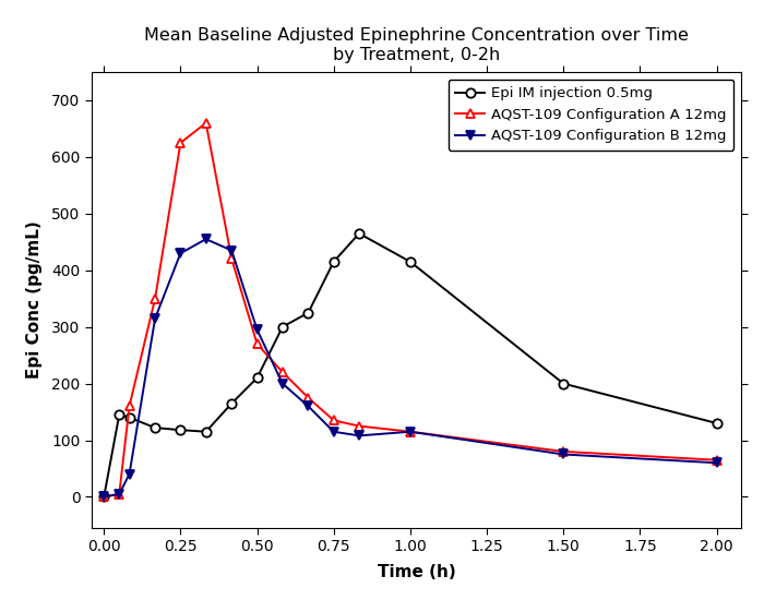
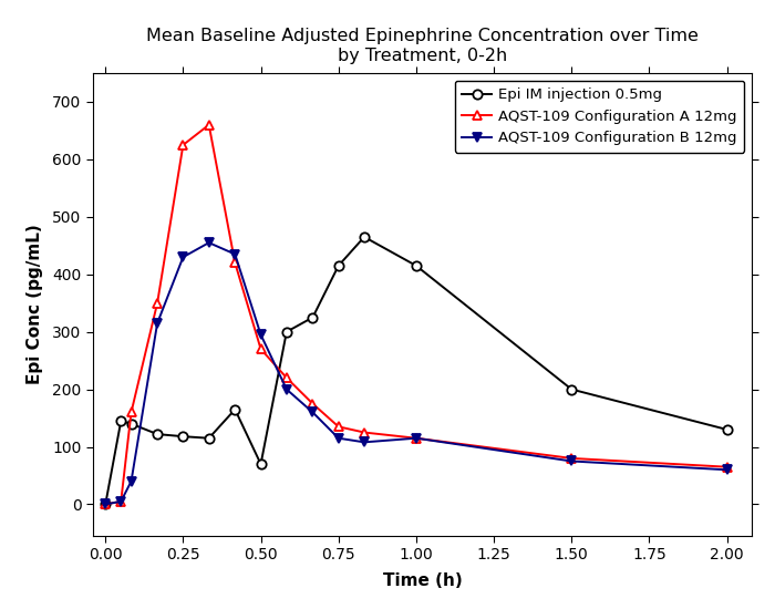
Epi IM injection 0.5mg/0.50: 210 -> 70
